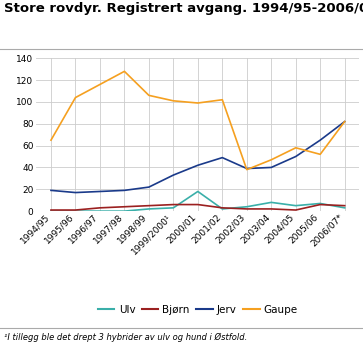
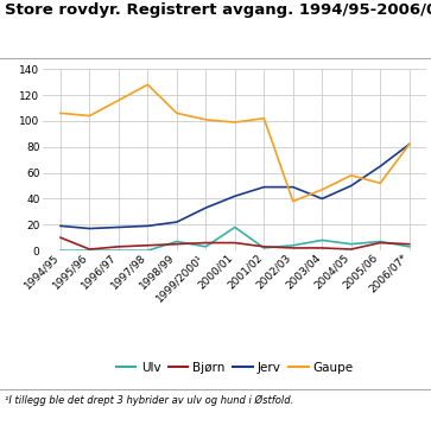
Bjørn/1994/95: 1 -> 10
Gaupe/1994/95: 65 -> 106
Ulv/1998/99: 2 -> 7
Jerv/2002/03: 39 -> 49
